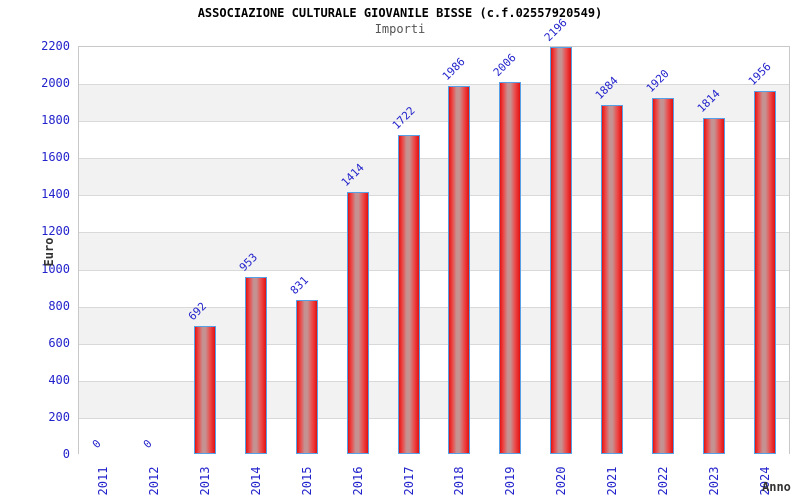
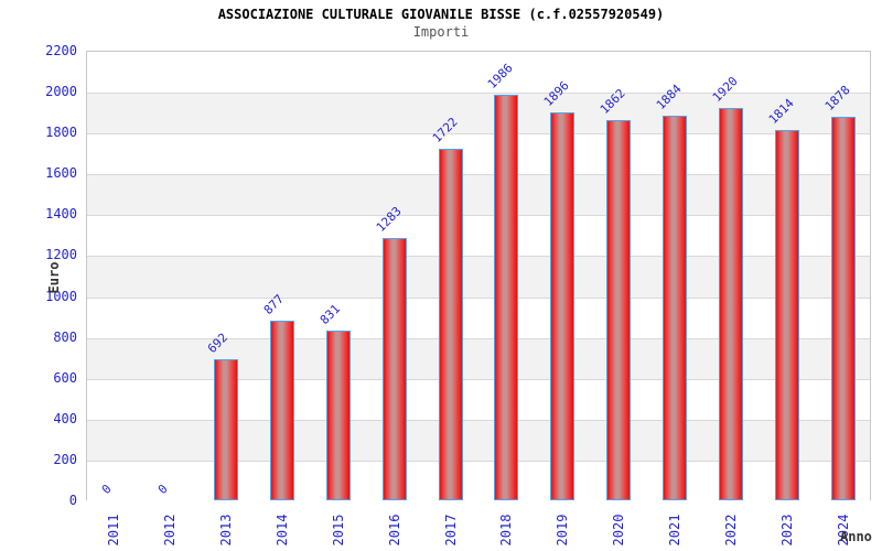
2014: 953 -> 877
2016: 1414 -> 1283
2019: 2006 -> 1896
2020: 2196 -> 1862
2024: 1956 -> 1878
